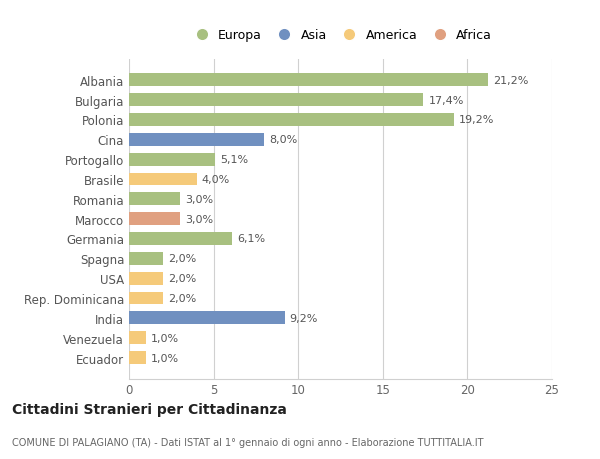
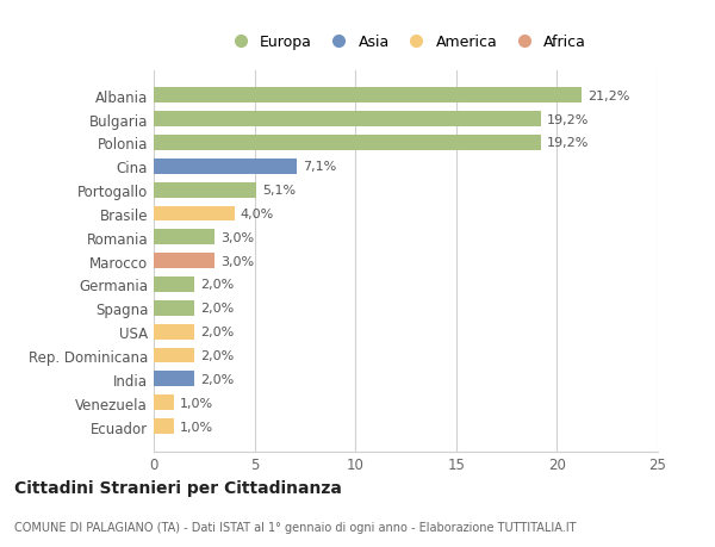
Bulgaria: 17,4% -> 19,2%
Cina: 8,0% -> 7,1%
Germania: 6,1% -> 2,0%
India: 9,2% -> 2,0%
